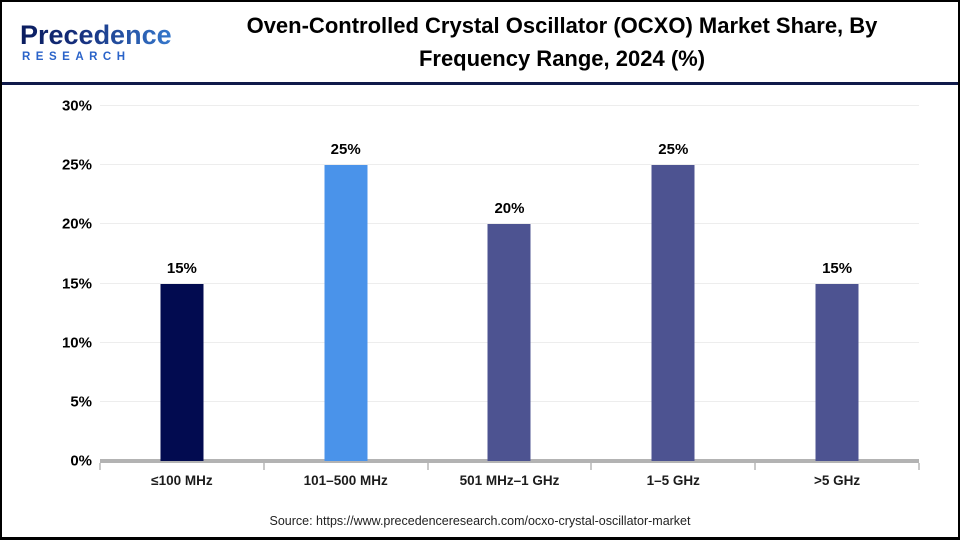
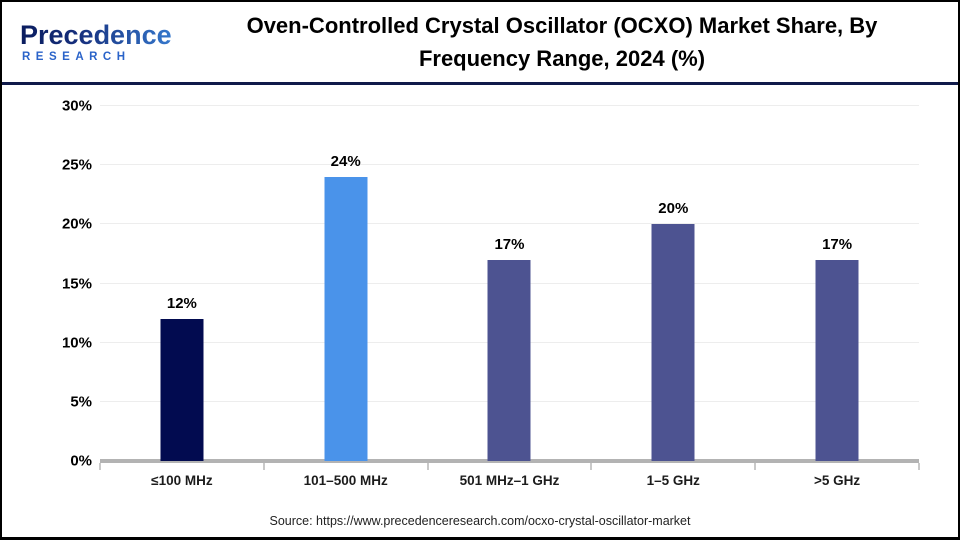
≤100 MHz: 15% -> 12%
101–500 MHz: 25% -> 24%
501 MHz–1 GHz: 20% -> 17%
1–5 GHz: 25% -> 20%
>5 GHz: 15% -> 17%
